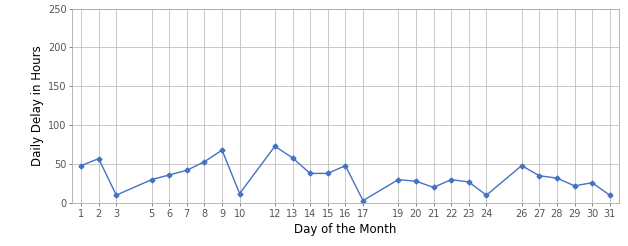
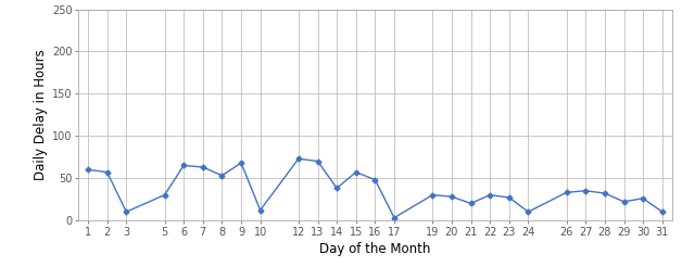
1: 48 -> 60
6: 36 -> 65
7: 42 -> 63
13: 58 -> 70
15: 38 -> 57
26: 48 -> 33
